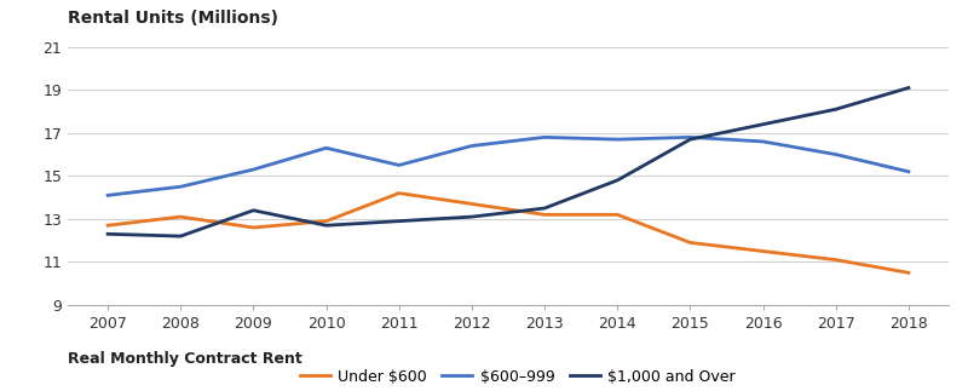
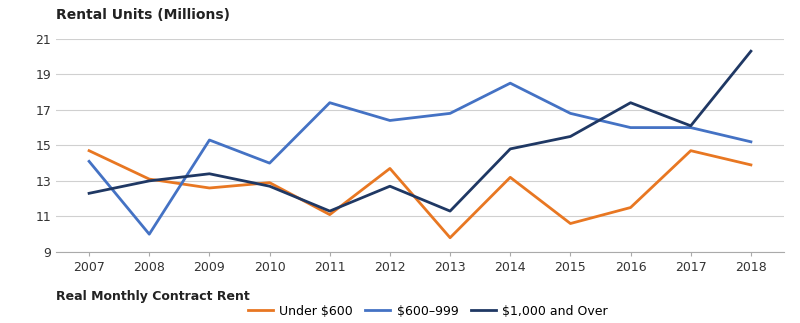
Under $600/2007: 12.7 -> 14.7
$600–999/2008: 14.5 -> 10.0
$1,000 and Over/2008: 12.2 -> 13.0
$600–999/2010: 16.3 -> 14.0
Under $600/2011: 14.2 -> 11.1
$600–999/2011: 15.5 -> 17.4
$1,000 and Over/2011: 12.9 -> 11.3
$1,000 and Over/2012: 13.1 -> 12.7
Under $600/2013: 13.2 -> 9.8
$1,000 and Over/2013: 13.5 -> 11.3
$600–999/2014: 16.7 -> 18.5
Under $600/2015: 11.9 -> 10.6
$1,000 and Over/2015: 16.7 -> 15.5
$600–999/2016: 16.6 -> 16.0
Under $600/2017: 11.1 -> 14.7
$1,000 and Over/2017: 18.1 -> 16.1
Under $600/2018: 10.5 -> 13.9
$1,000 and Over/2018: 19.1 -> 20.3
